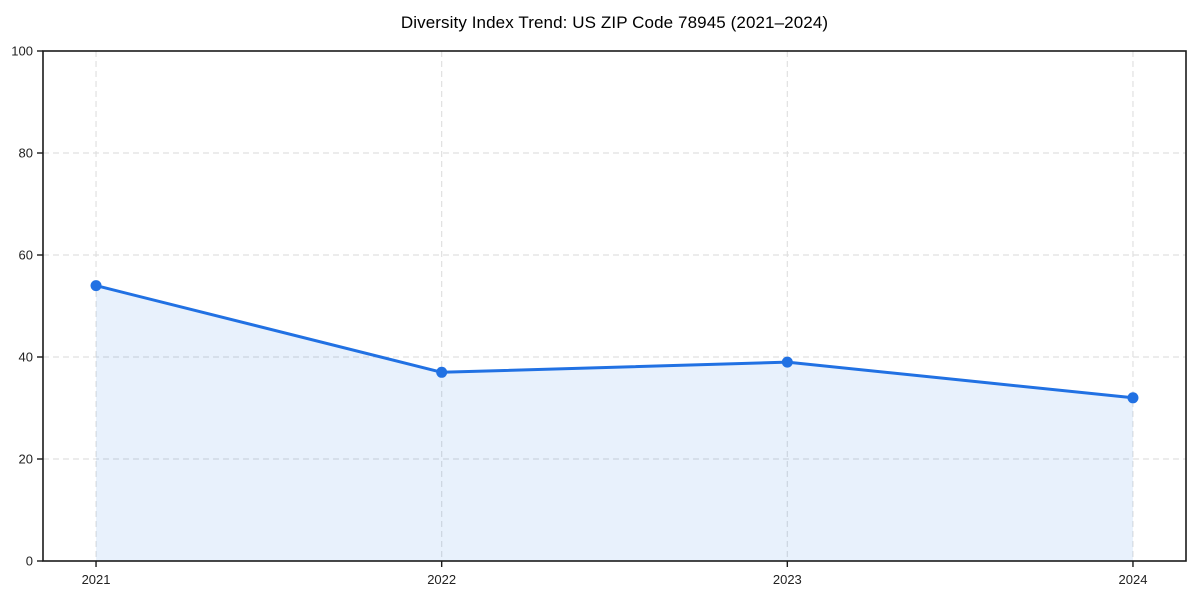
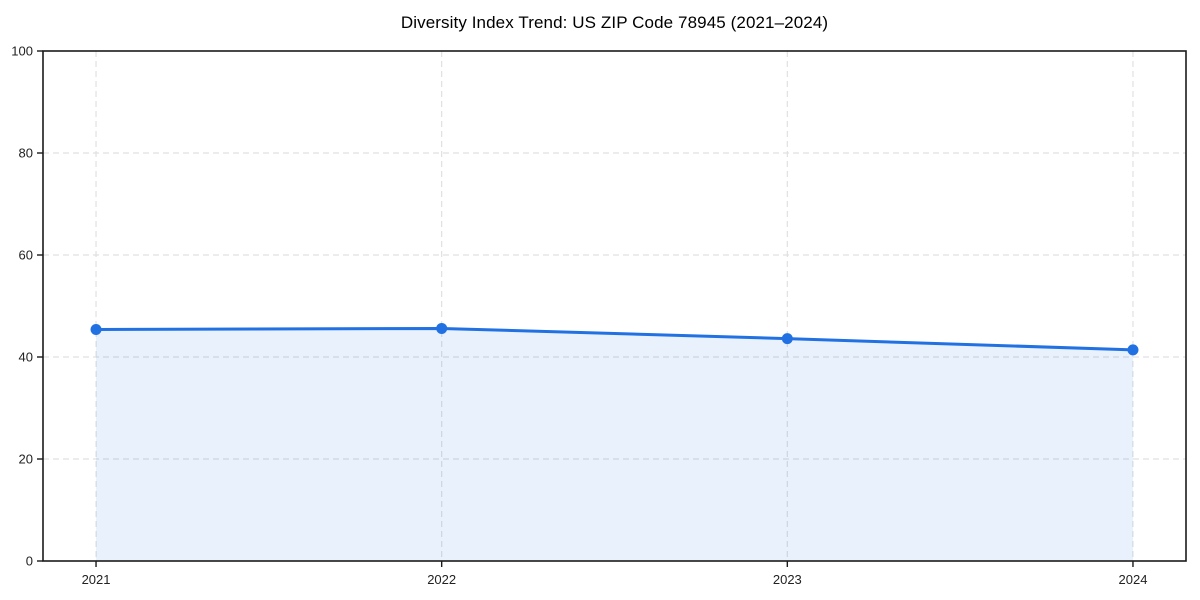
2021: 54 -> 45
2022: 37 -> 46
2023: 39 -> 44
2024: 32 -> 41
